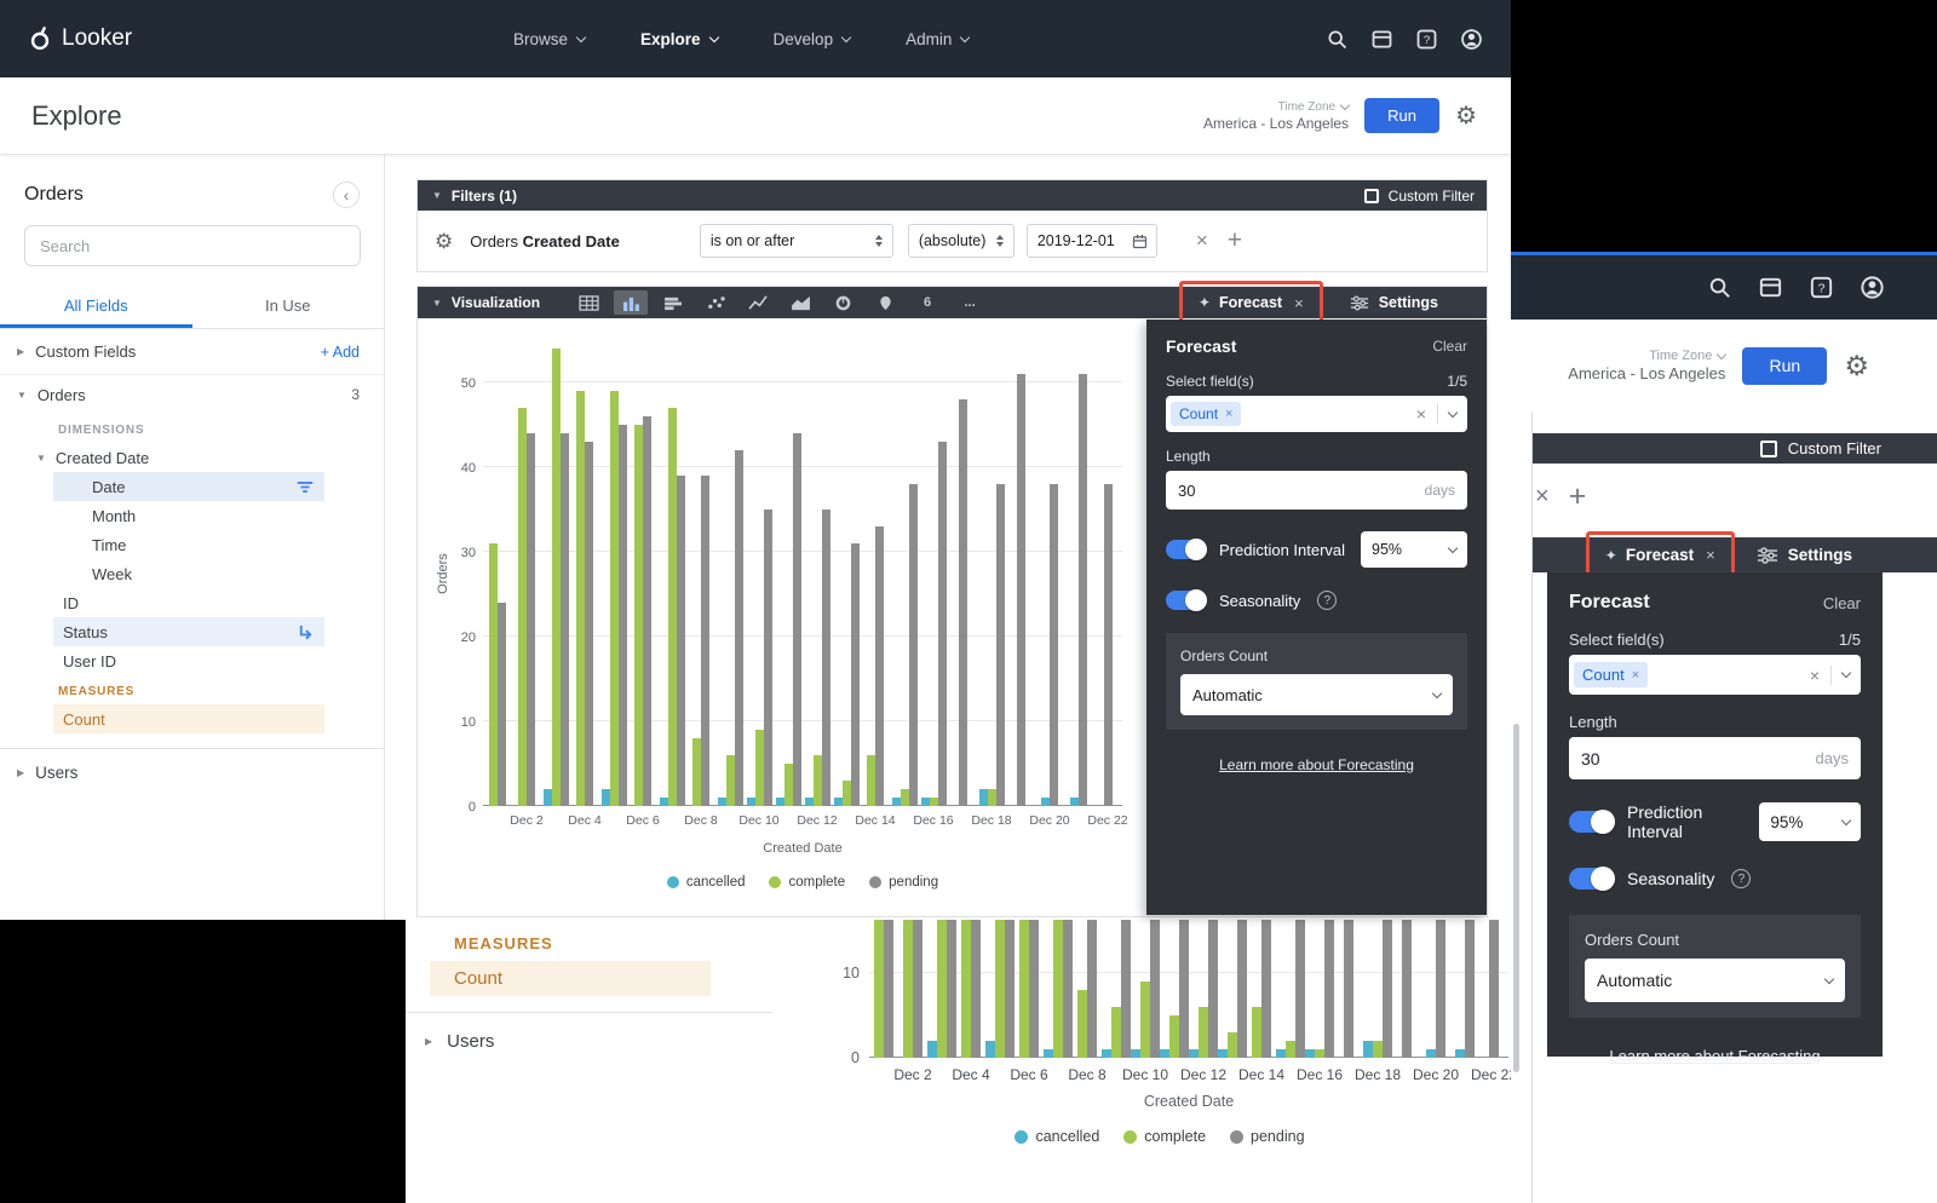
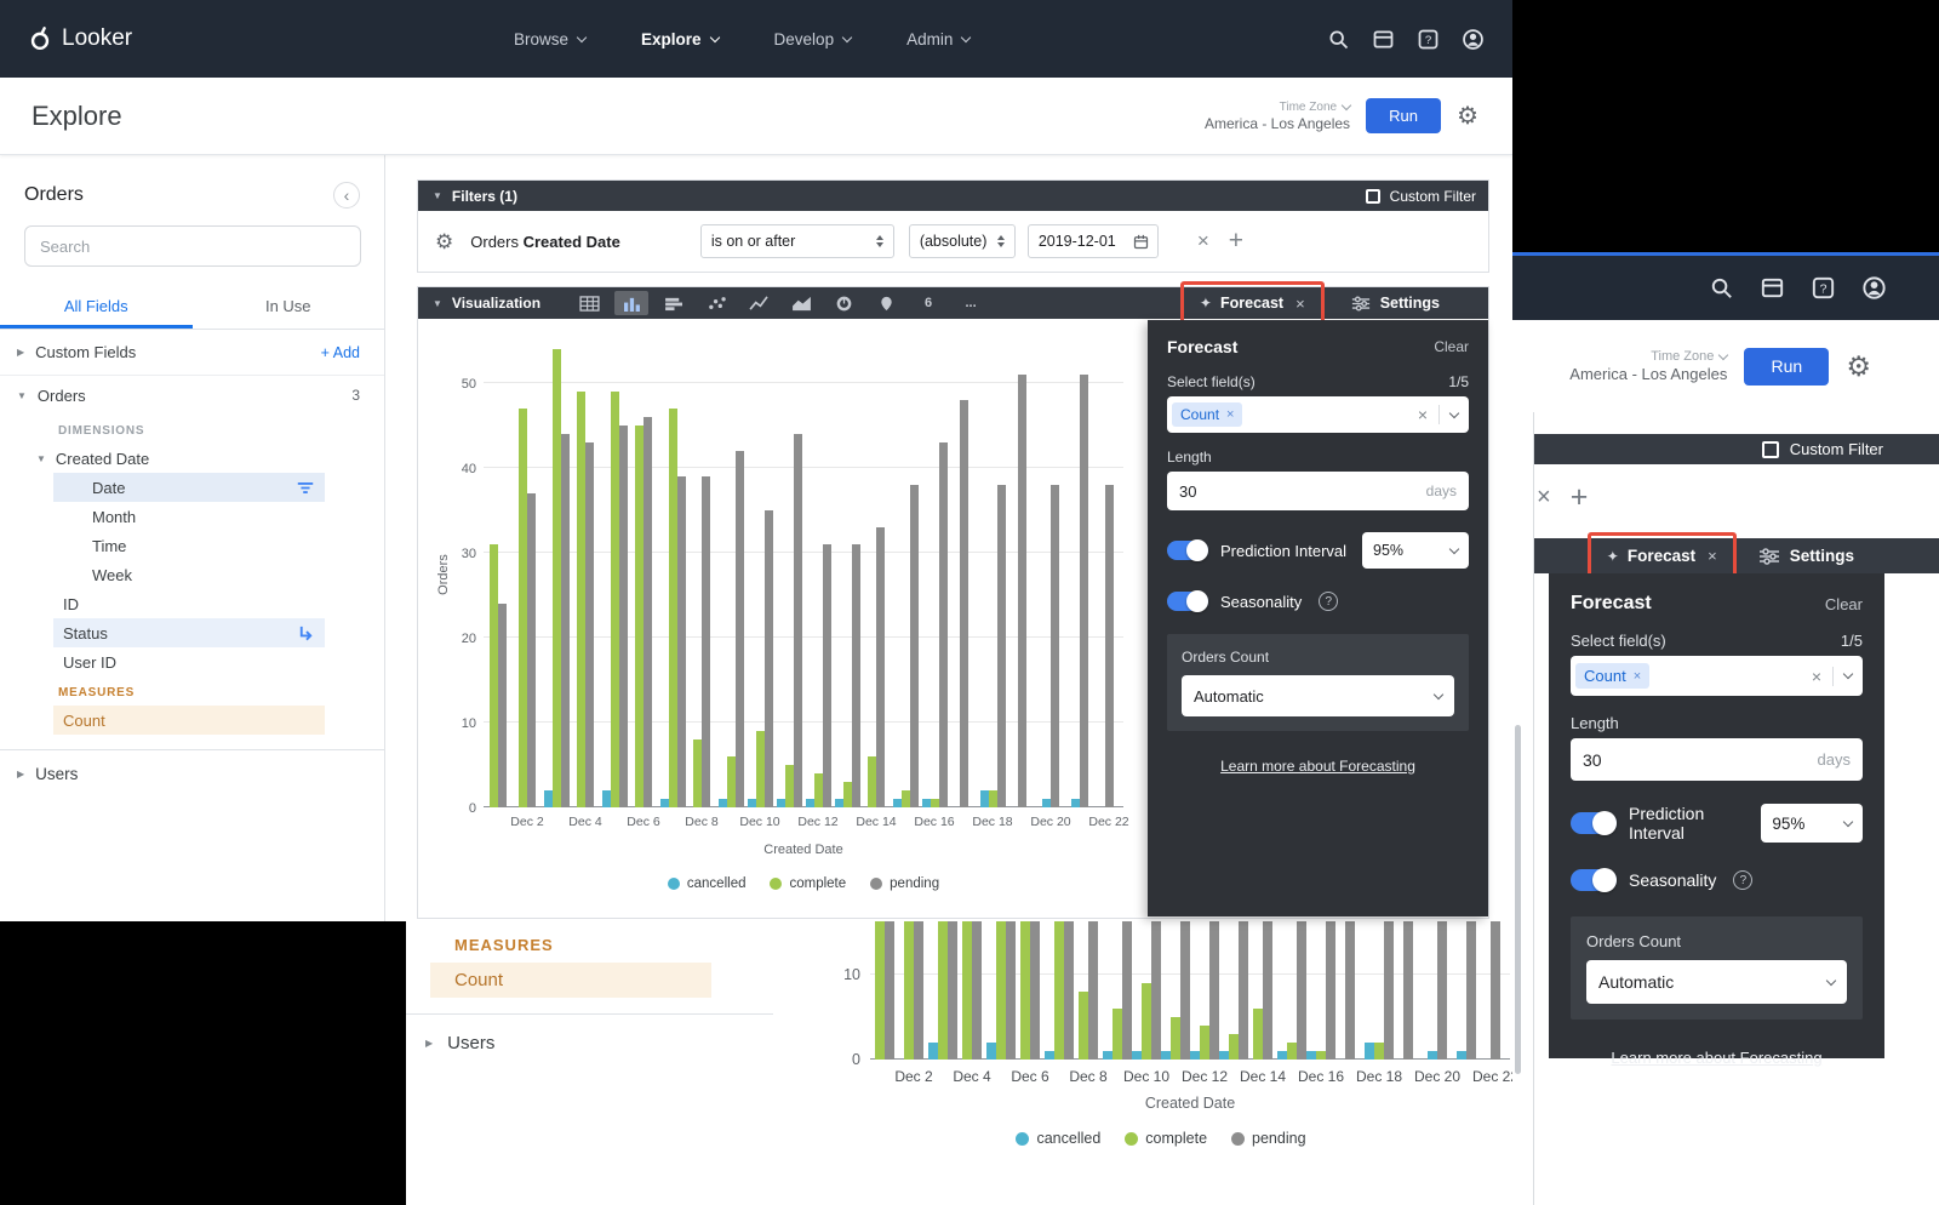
pending/Dec 2: 44 -> 37
complete/Dec 12: 6 -> 4
pending/Dec 12: 35 -> 31
